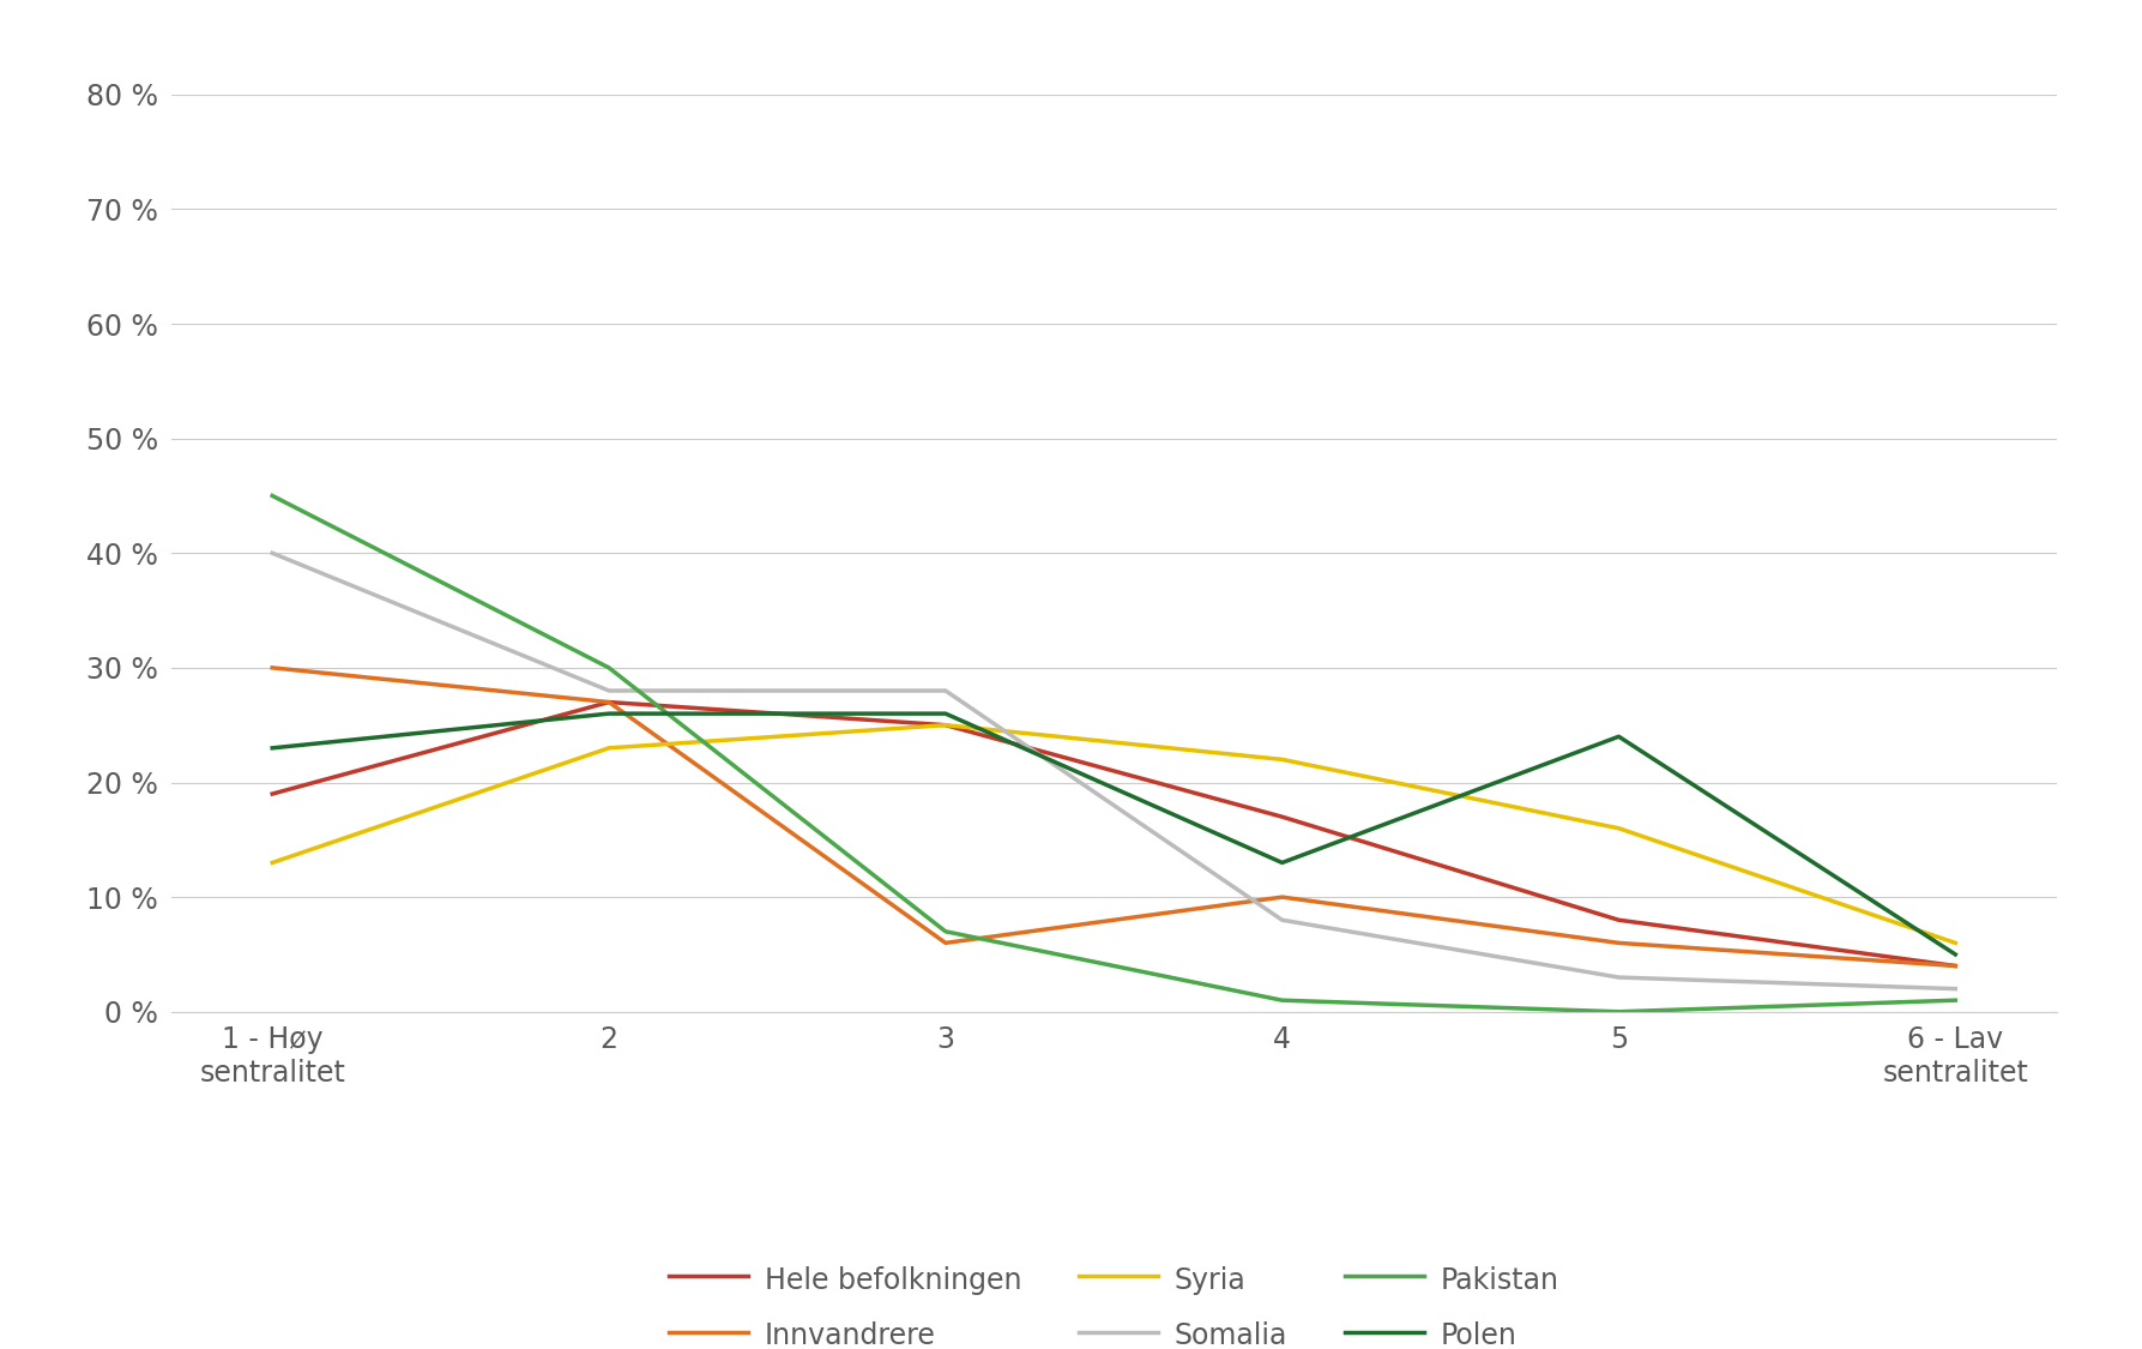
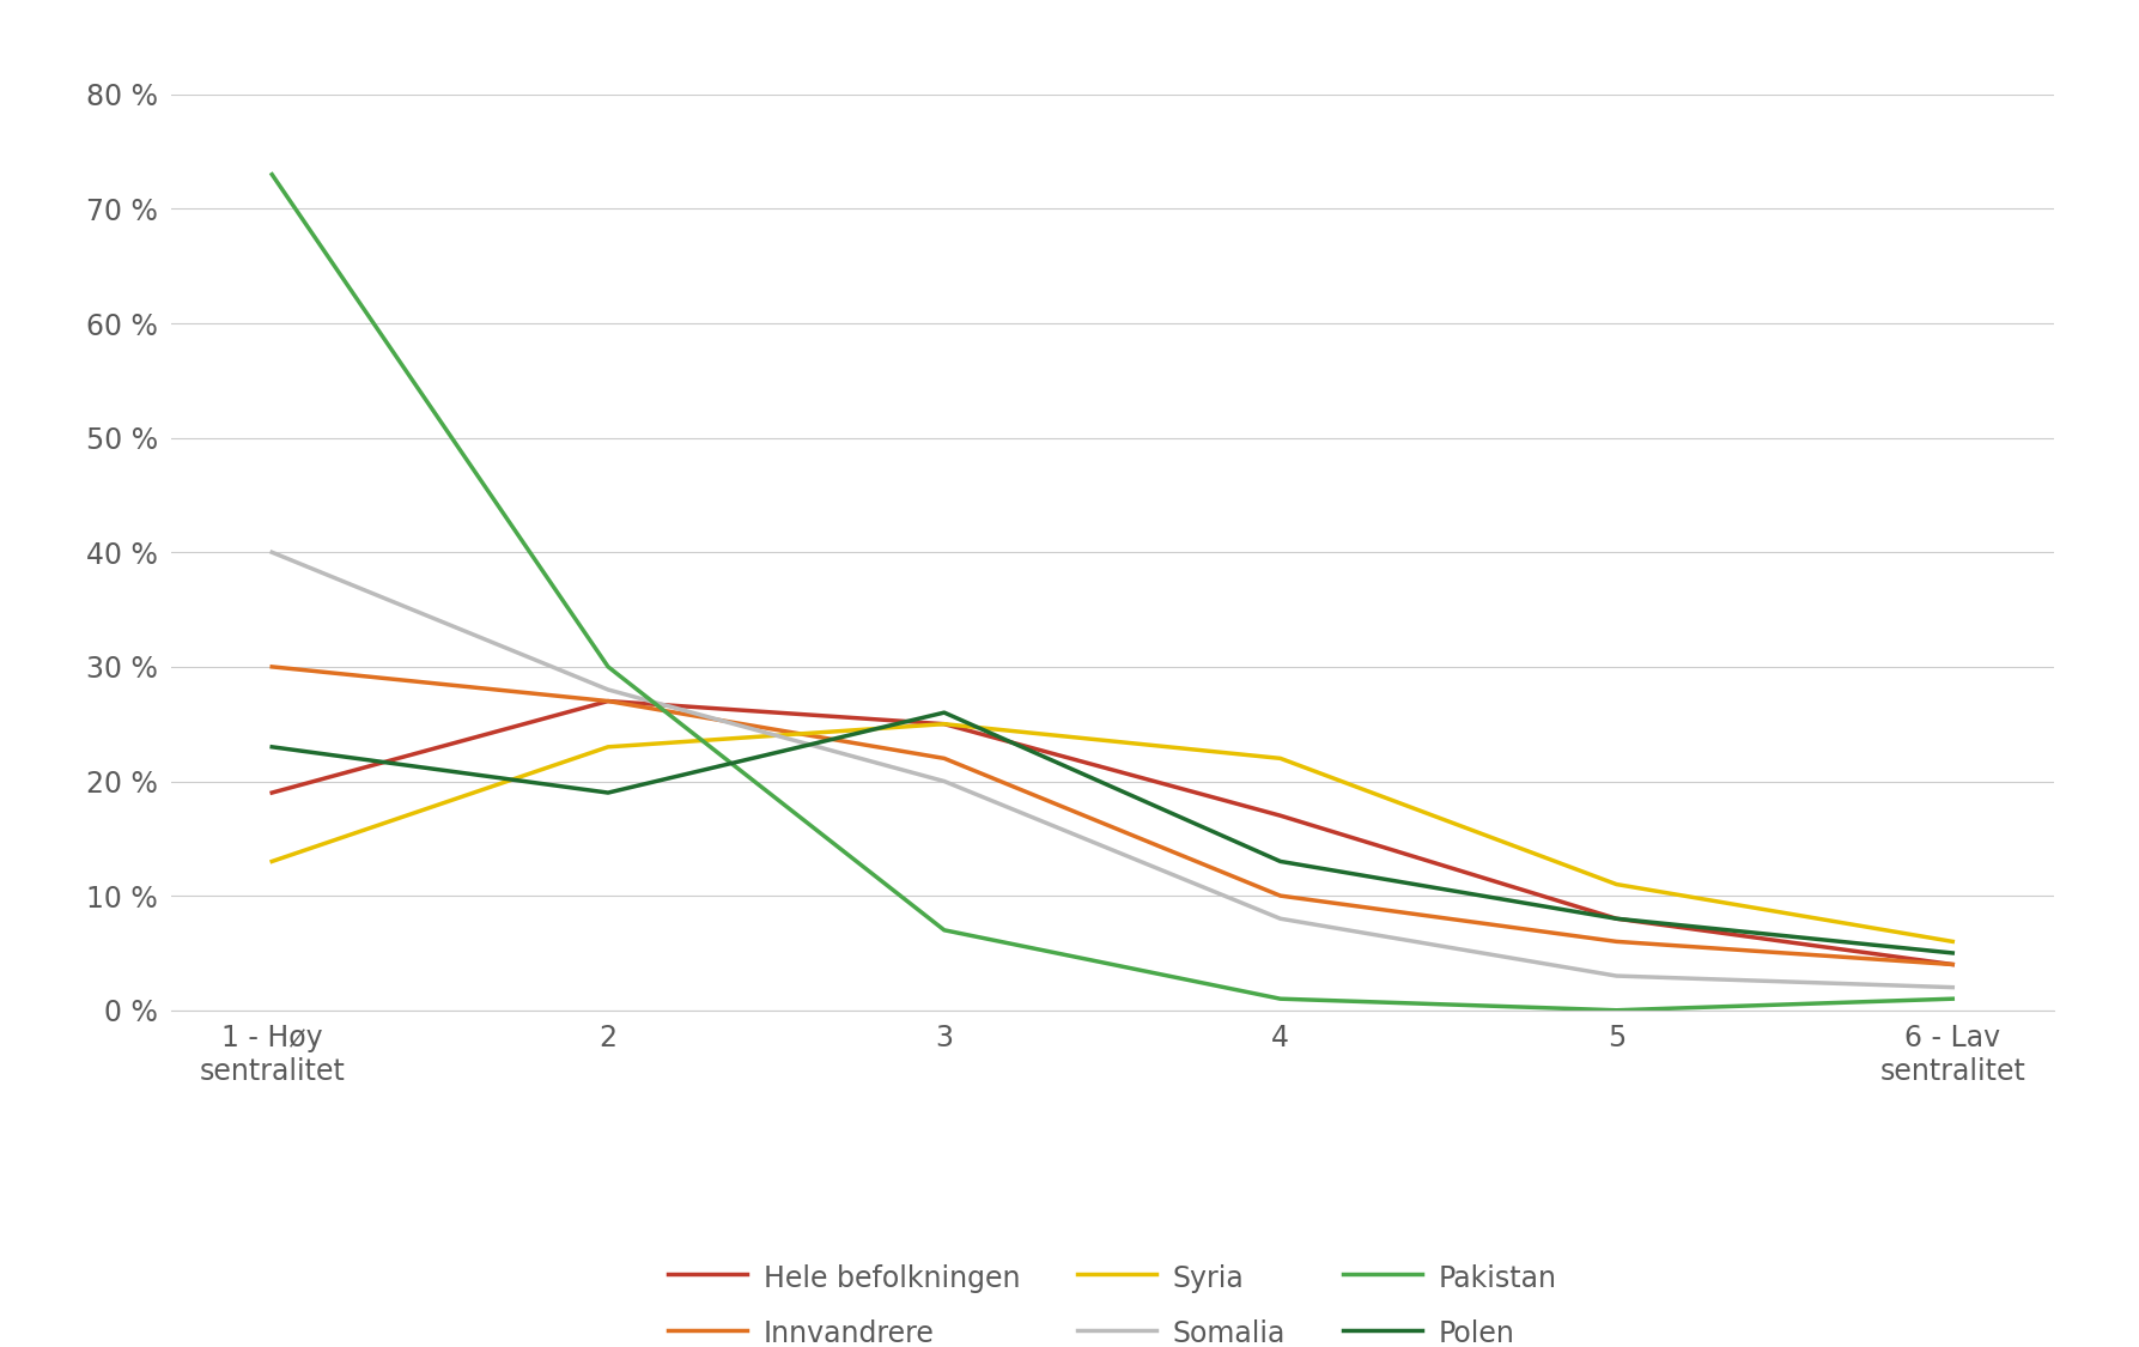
Pakistan/1 - Høy sentralitet: 45 % -> 73 %
Polen/2: 26 % -> 19 %
Innvandrere/3: 6 % -> 22 %
Somalia/3: 28 % -> 20 %
Syria/5: 16 % -> 11 %
Polen/5: 24 % -> 8 %
